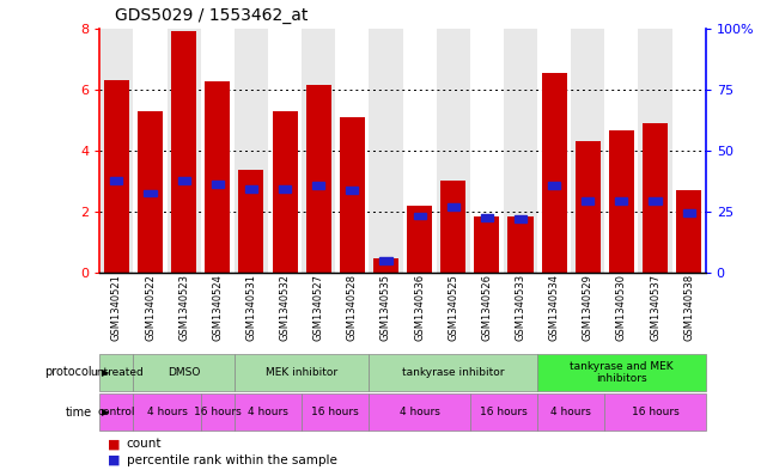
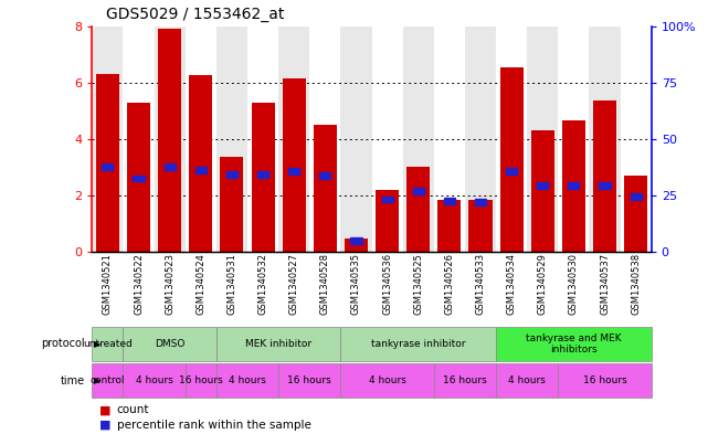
GSM1340528: 5.10 -> 4.50
GSM1340537: 4.90 -> 5.35
